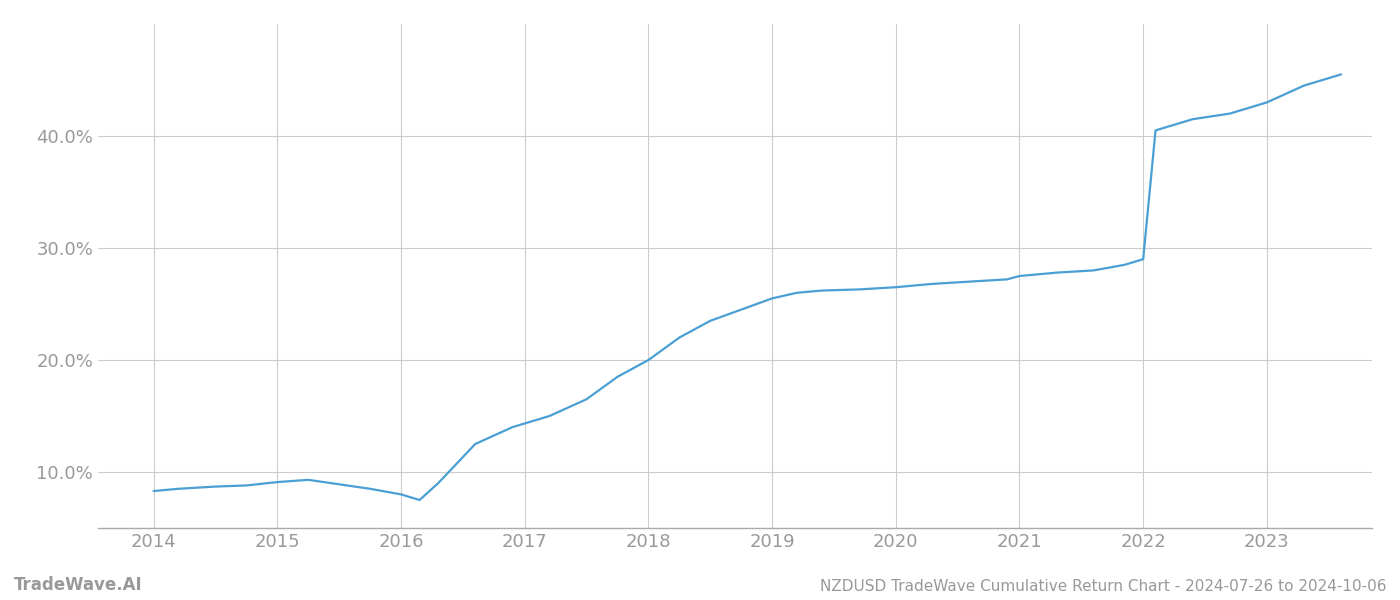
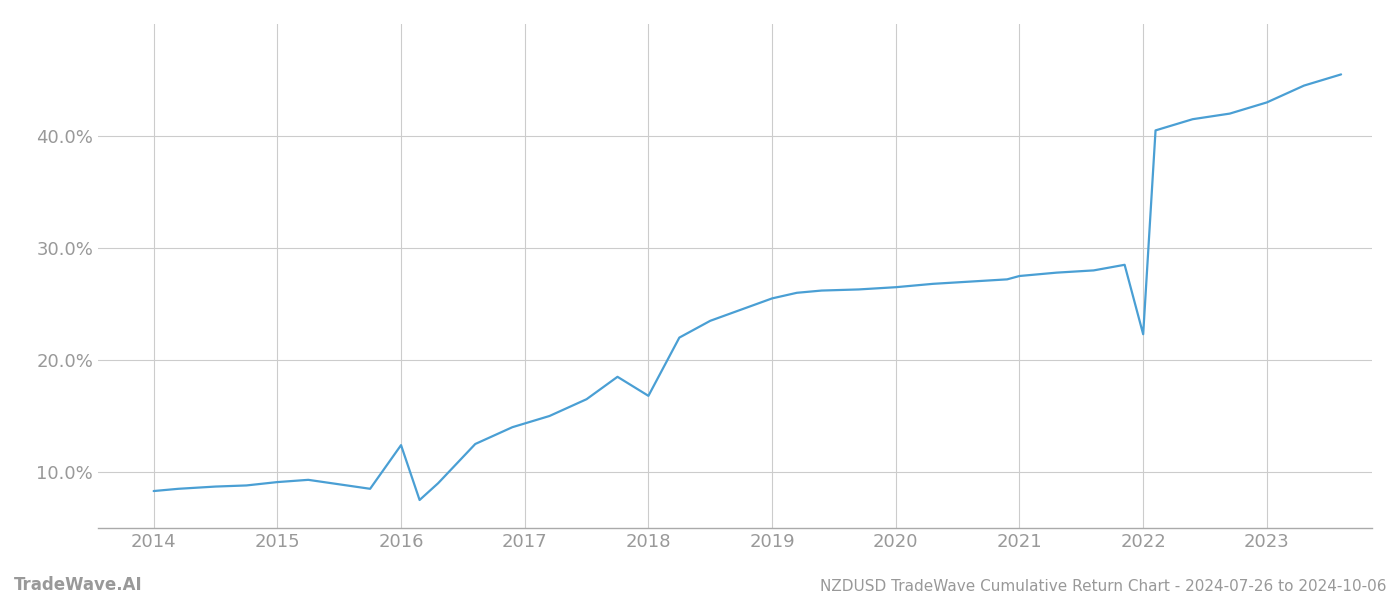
2016: 8.0% -> 12.4%
2018: 20.0% -> 16.8%
2022: 29.0% -> 22.3%
